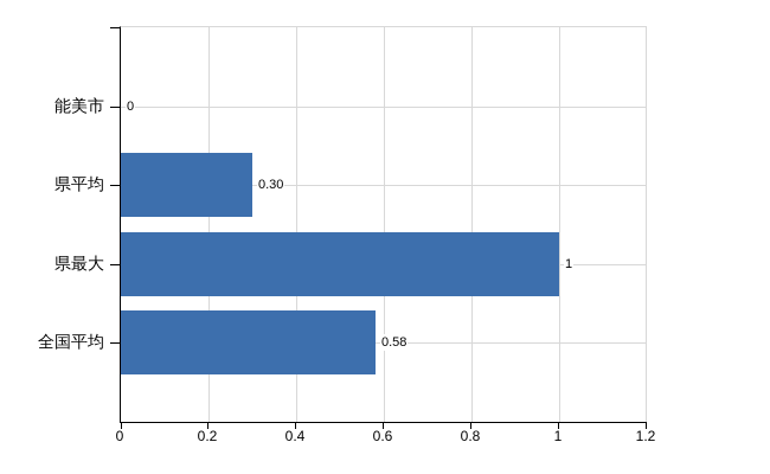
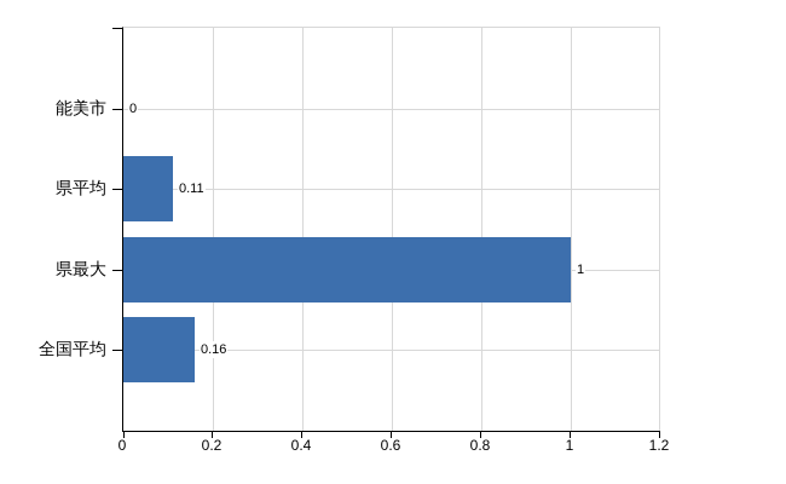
県平均: 0.30 -> 0.11
全国平均: 0.58 -> 0.16
